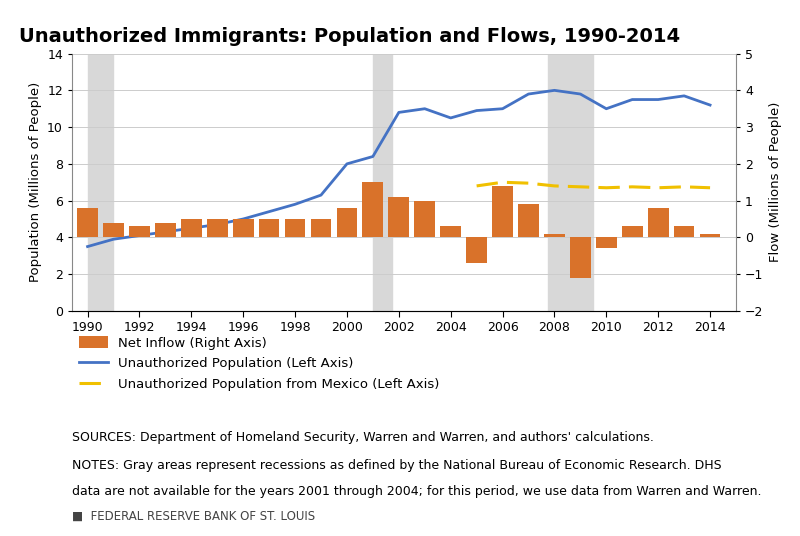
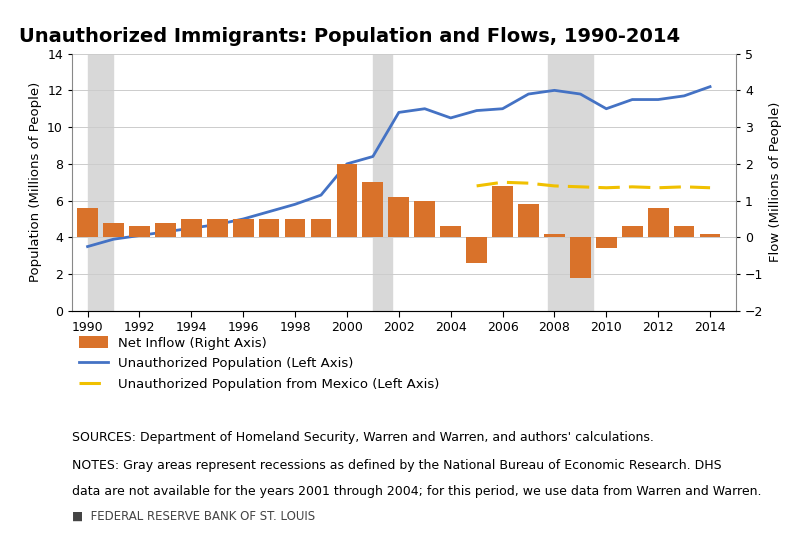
Net Inflow (Right Axis)/2000: 0.8 -> 2.0
Unauthorized Population (Left Axis)/2014: 11.2 -> 12.2
